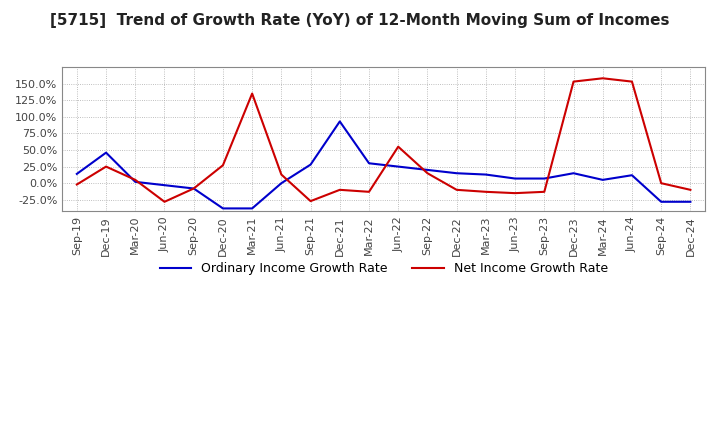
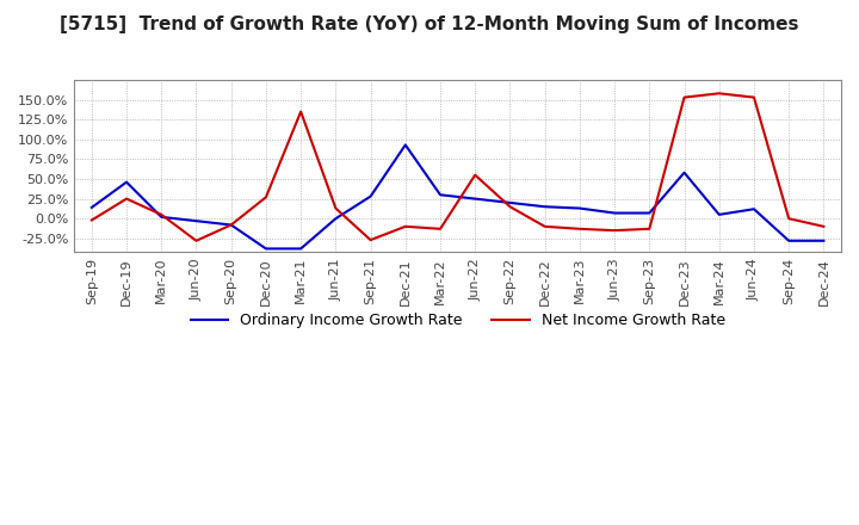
Ordinary Income Growth Rate/Dec-23: 15% -> 58%
